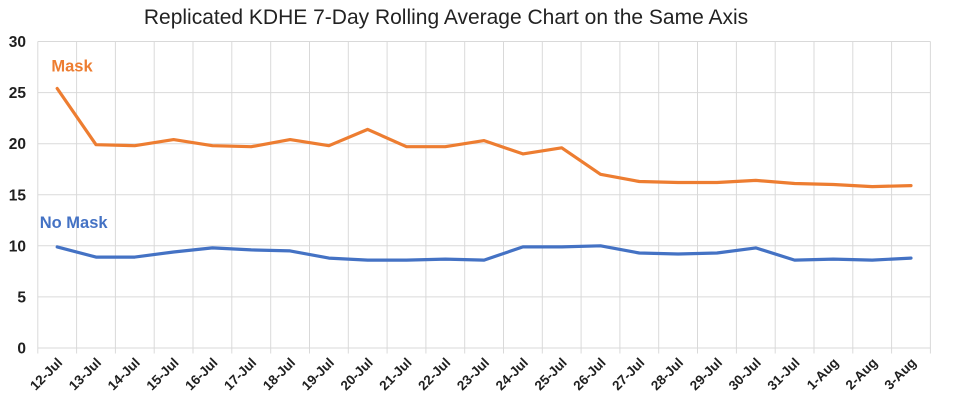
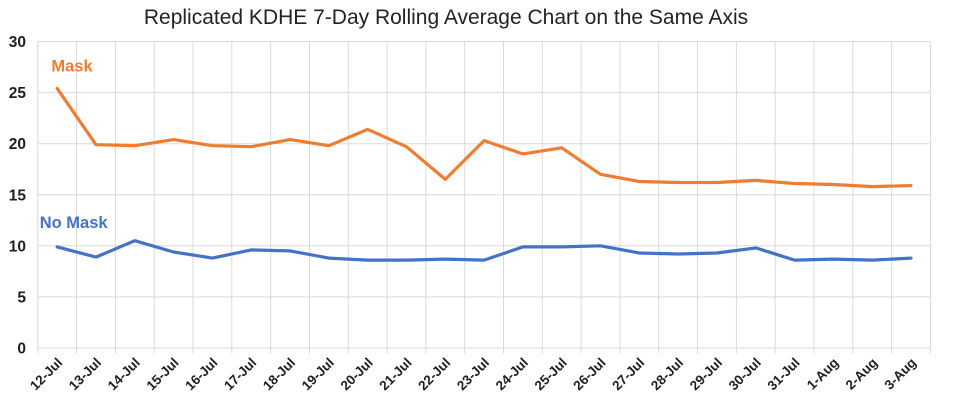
No Mask/14-Jul: 8.9 -> 10.5
No Mask/16-Jul: 9.8 -> 8.8
Mask/22-Jul: 19.7 -> 16.5
